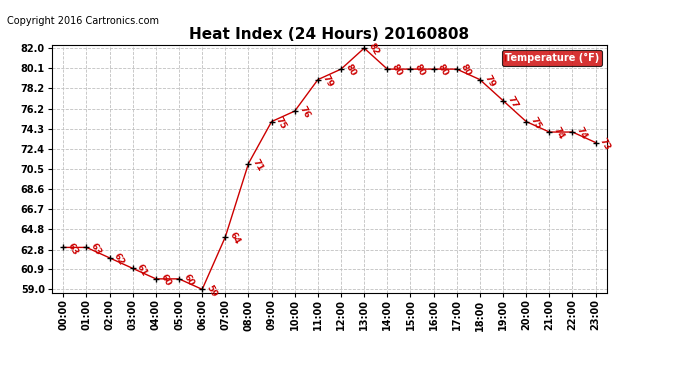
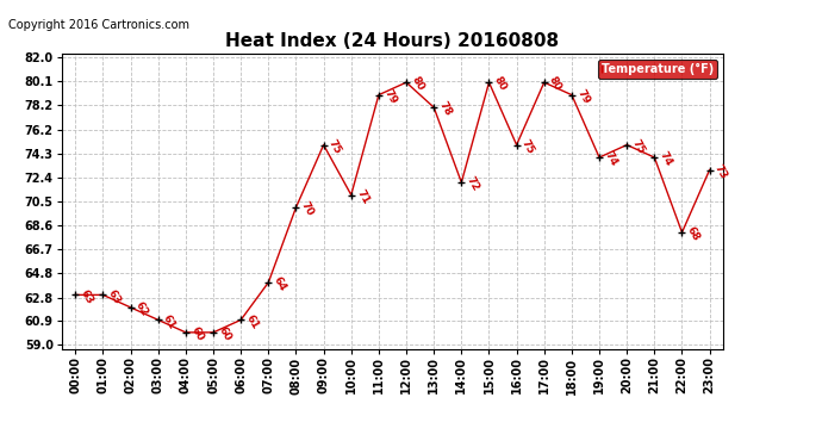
06:00: 59 -> 61
08:00: 71 -> 70
10:00: 76 -> 71
13:00: 82 -> 78
14:00: 80 -> 72
16:00: 80 -> 75
19:00: 77 -> 74
22:00: 74 -> 68
